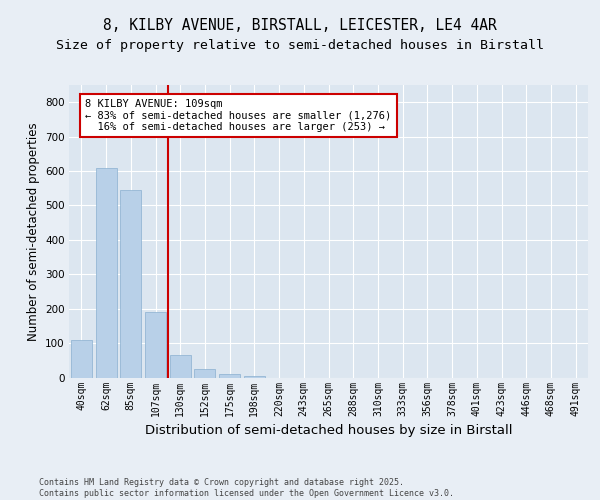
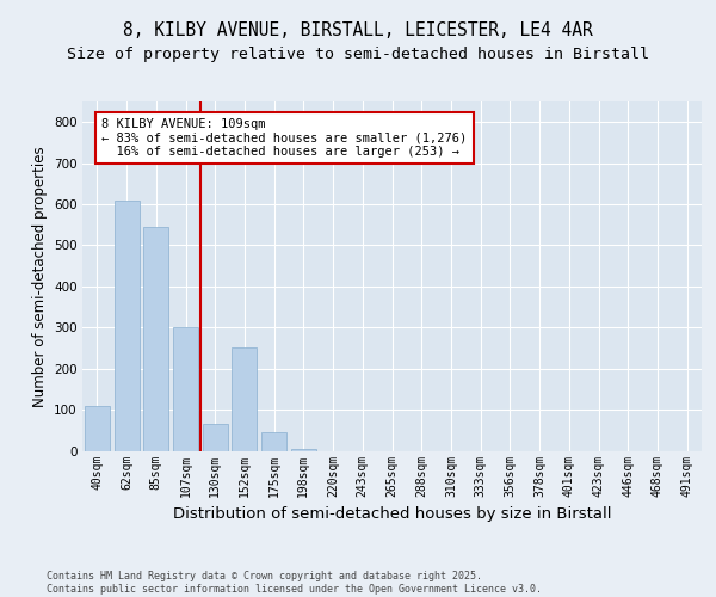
107sqm: 190 -> 300
152sqm: 25 -> 250
175sqm: 10 -> 45
